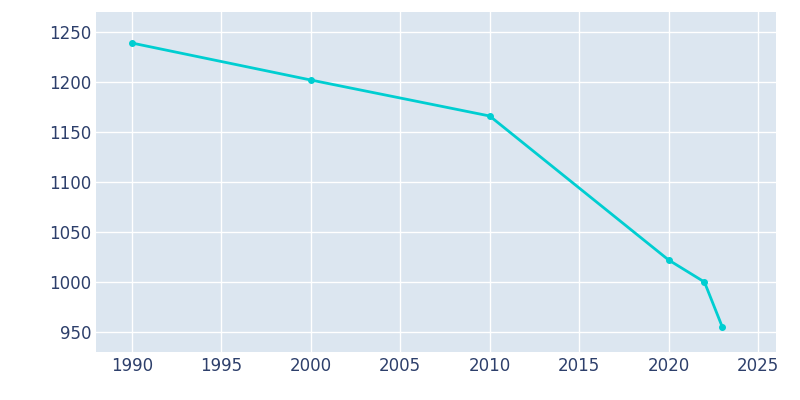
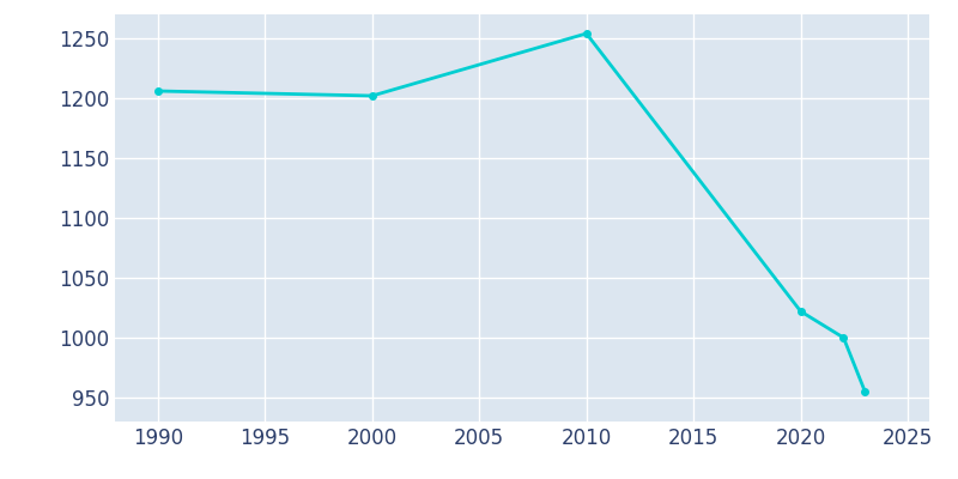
1990: 1239 -> 1206
2010: 1166 -> 1254
